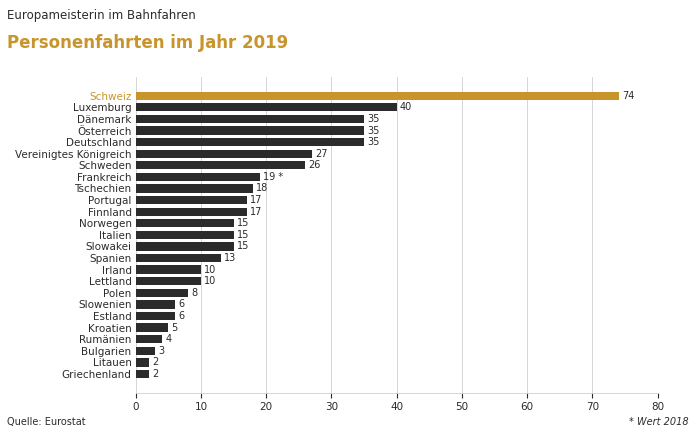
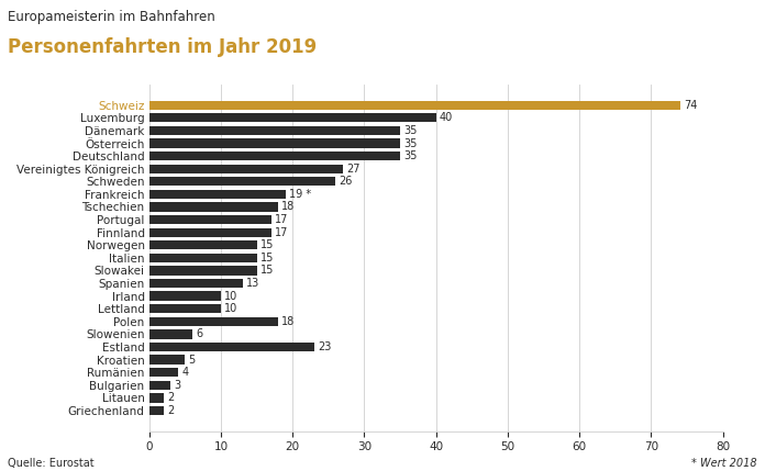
Polen: 8 -> 18
Estland: 6 -> 23
